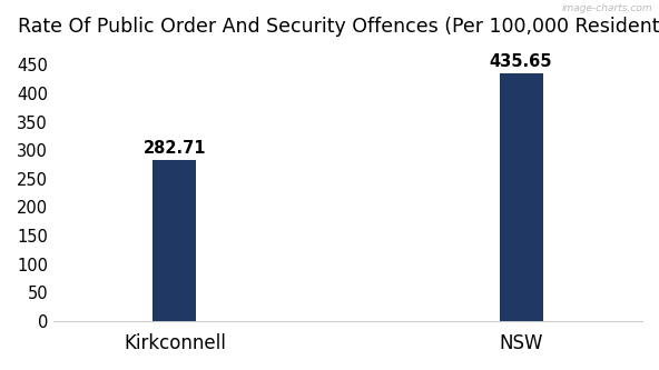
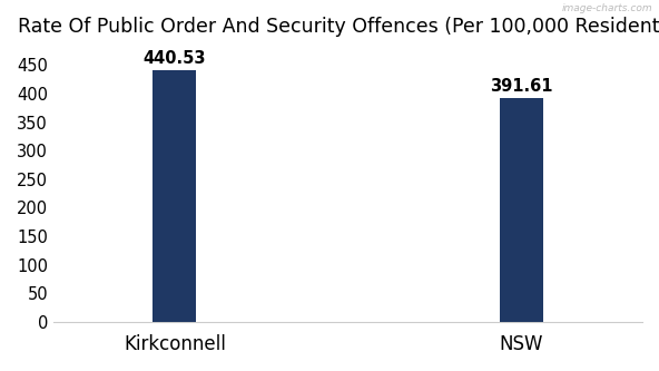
Kirkconnell: 282.71 -> 440.53
NSW: 435.65 -> 391.61
